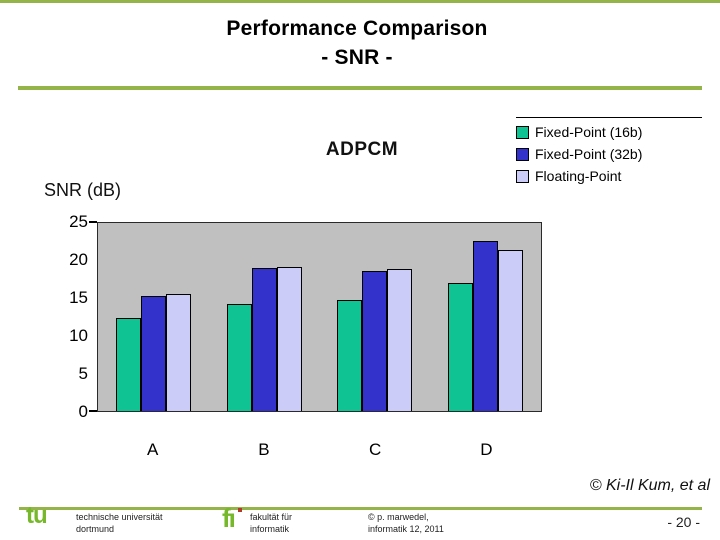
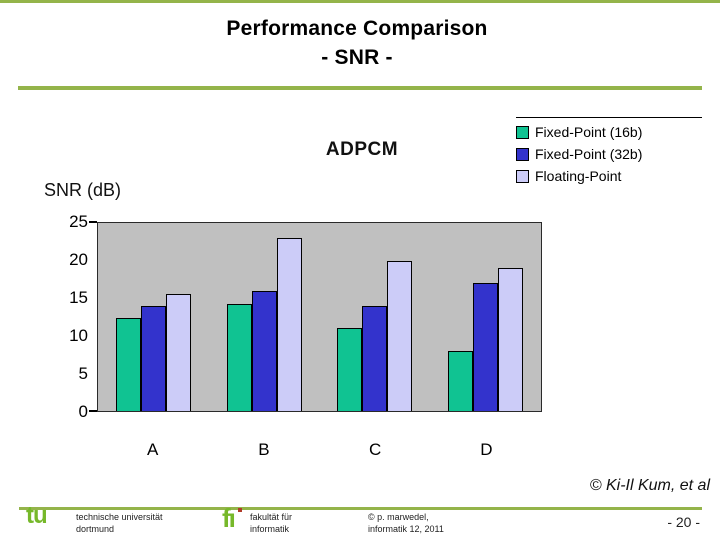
Fixed-Point (32b)/A: 15 -> 14
Fixed-Point (32b)/B: 19 -> 16
Floating-Point/B: 19 -> 23
Fixed-Point (16b)/C: 15 -> 11
Fixed-Point (32b)/C: 19 -> 14
Floating-Point/C: 19 -> 20
Fixed-Point (16b)/D: 17 -> 8
Fixed-Point (32b)/D: 23 -> 17
Floating-Point/D: 21 -> 19
